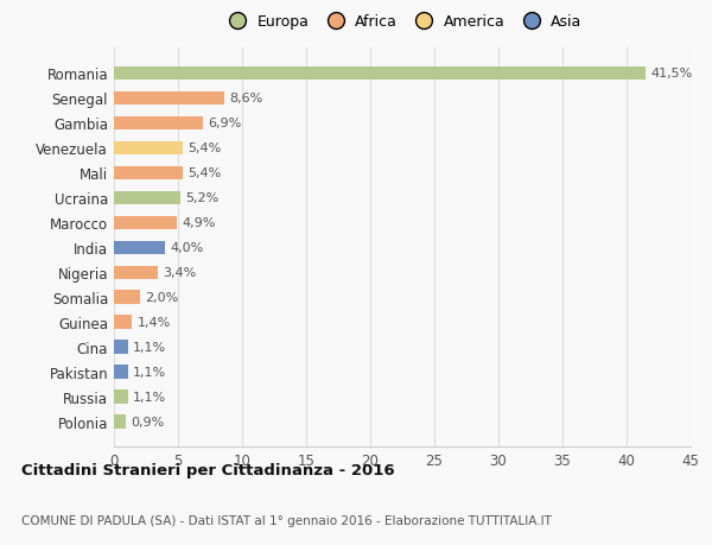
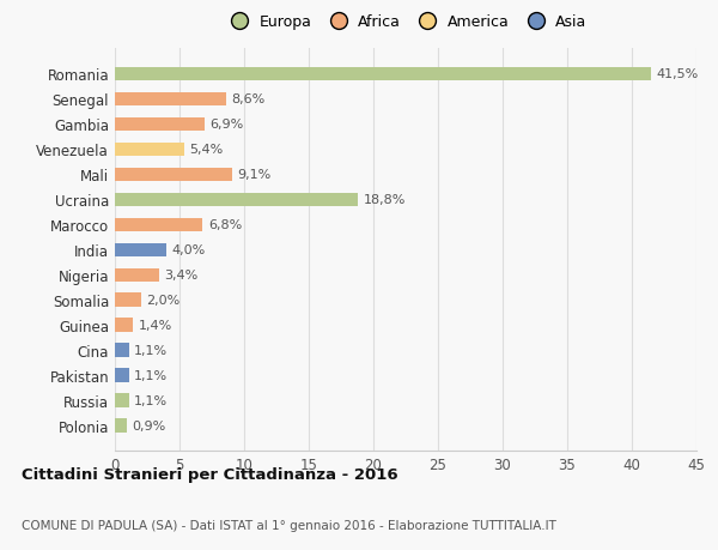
Mali: 5,4% -> 9,1%
Ucraina: 5,2% -> 18,8%
Marocco: 4,9% -> 6,8%
